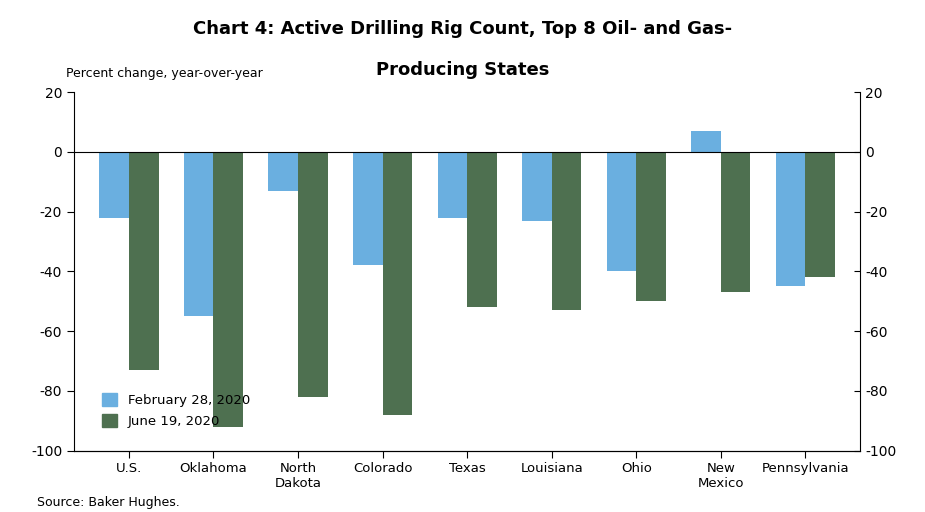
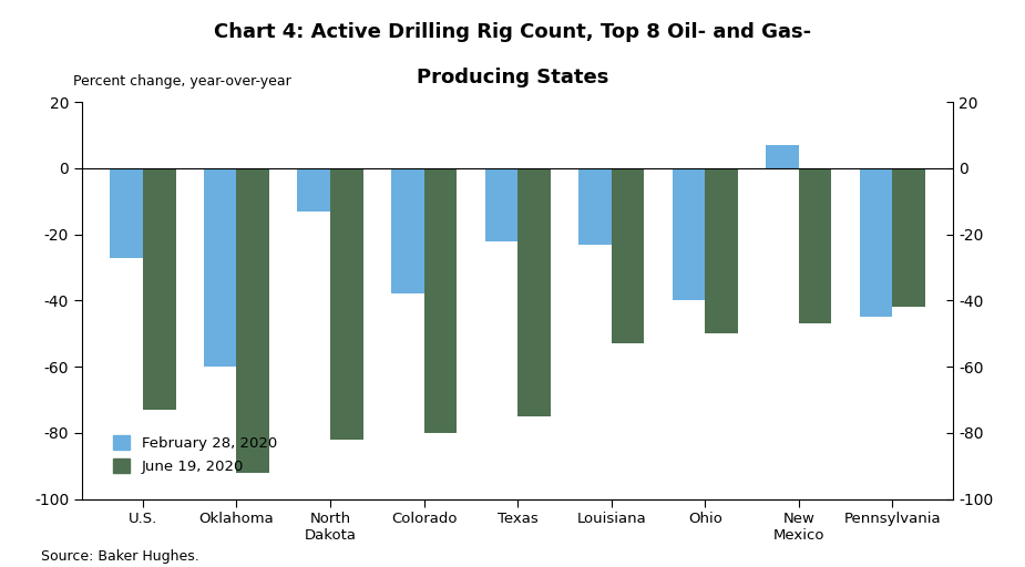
February 28, 2020/U.S.: -22 -> -27
February 28, 2020/Oklahoma: -55 -> -60
June 19, 2020/Colorado: -88 -> -80
June 19, 2020/Texas: -52 -> -75
